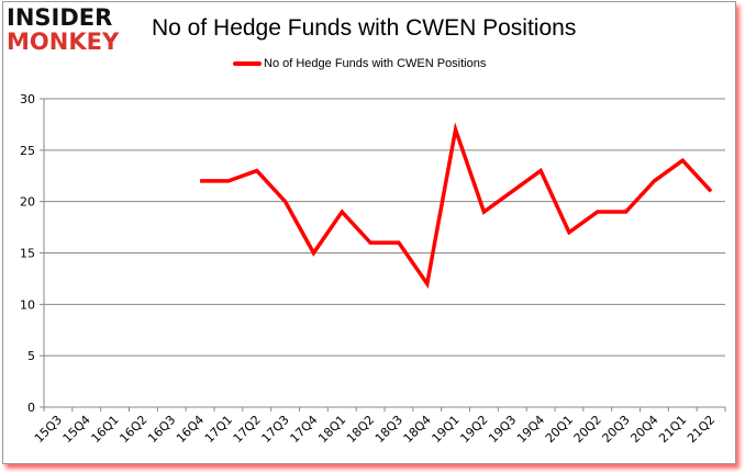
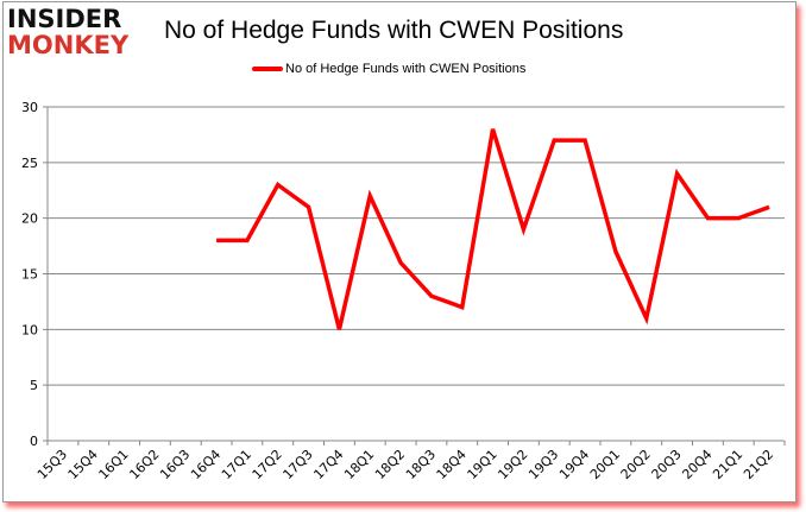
16Q4: 22 -> 18
17Q1: 22 -> 18
17Q3: 20 -> 21
17Q4: 15 -> 10
18Q1: 19 -> 22
18Q3: 16 -> 13
19Q1: 27 -> 28
19Q3: 21 -> 27
19Q4: 23 -> 27
20Q2: 19 -> 11
20Q3: 19 -> 24
20Q4: 22 -> 20
21Q1: 24 -> 20
